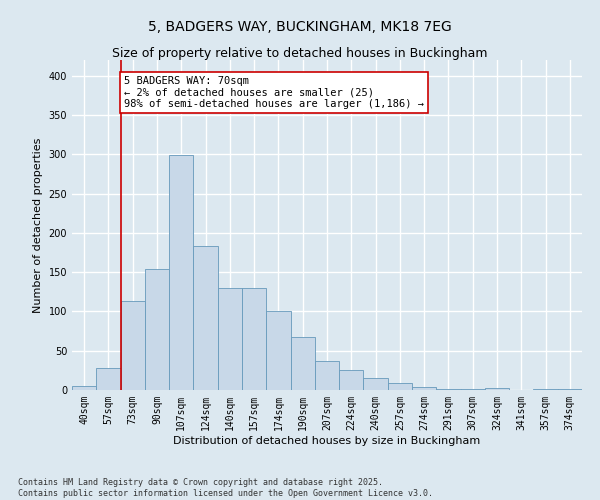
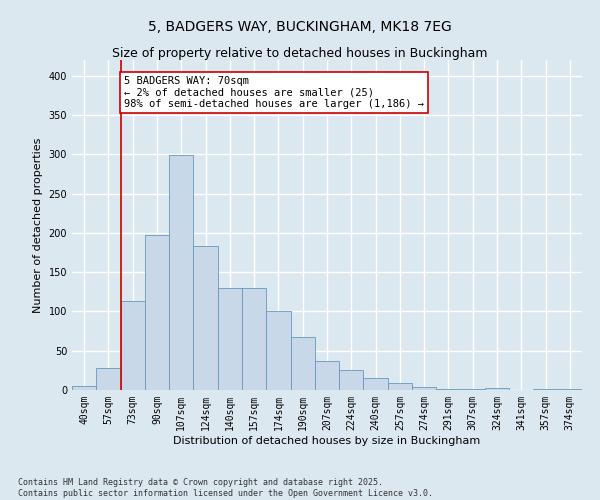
90sqm: 154 -> 197
